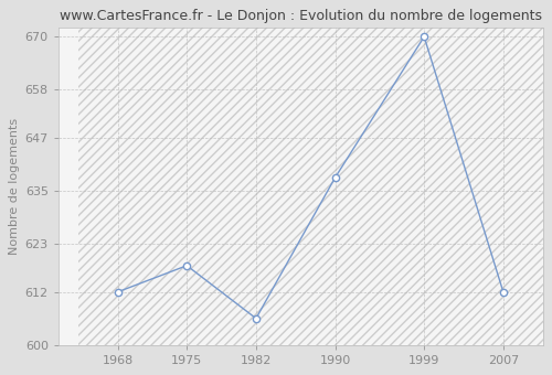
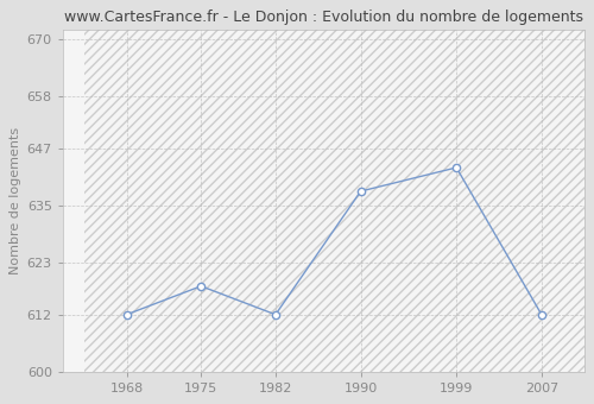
1982: 606 -> 612
1999: 670 -> 643
